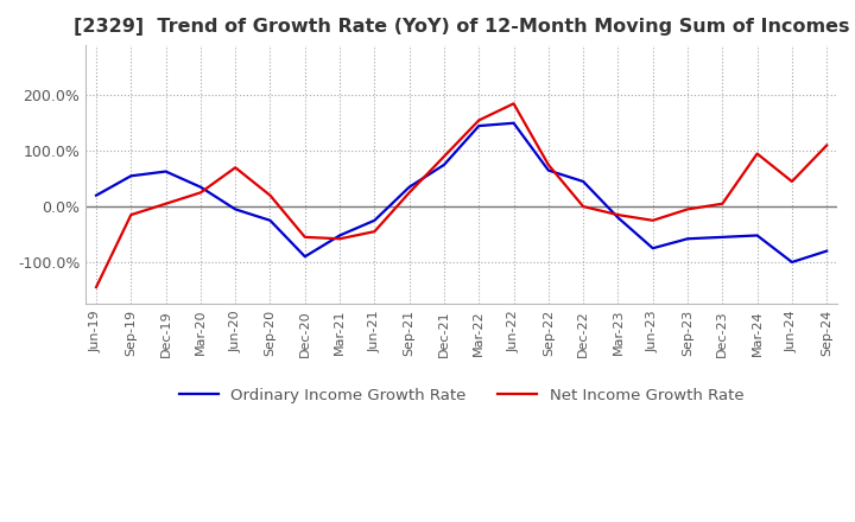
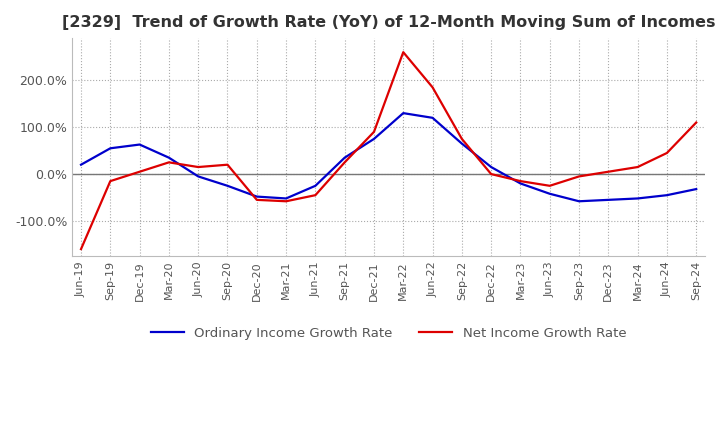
Net Income Growth Rate/Jun-19: -145% -> -160%
Net Income Growth Rate/Jun-20: 70% -> 15%
Ordinary Income Growth Rate/Dec-20: -90% -> -48%
Ordinary Income Growth Rate/Mar-22: 145% -> 130%
Net Income Growth Rate/Mar-22: 155% -> 260%
Ordinary Income Growth Rate/Jun-22: 150% -> 120%
Ordinary Income Growth Rate/Dec-22: 45% -> 15%
Ordinary Income Growth Rate/Jun-23: -75% -> -42%
Net Income Growth Rate/Mar-24: 95% -> 15%
Ordinary Income Growth Rate/Jun-24: -100% -> -45%
Ordinary Income Growth Rate/Sep-24: -80% -> -32%
